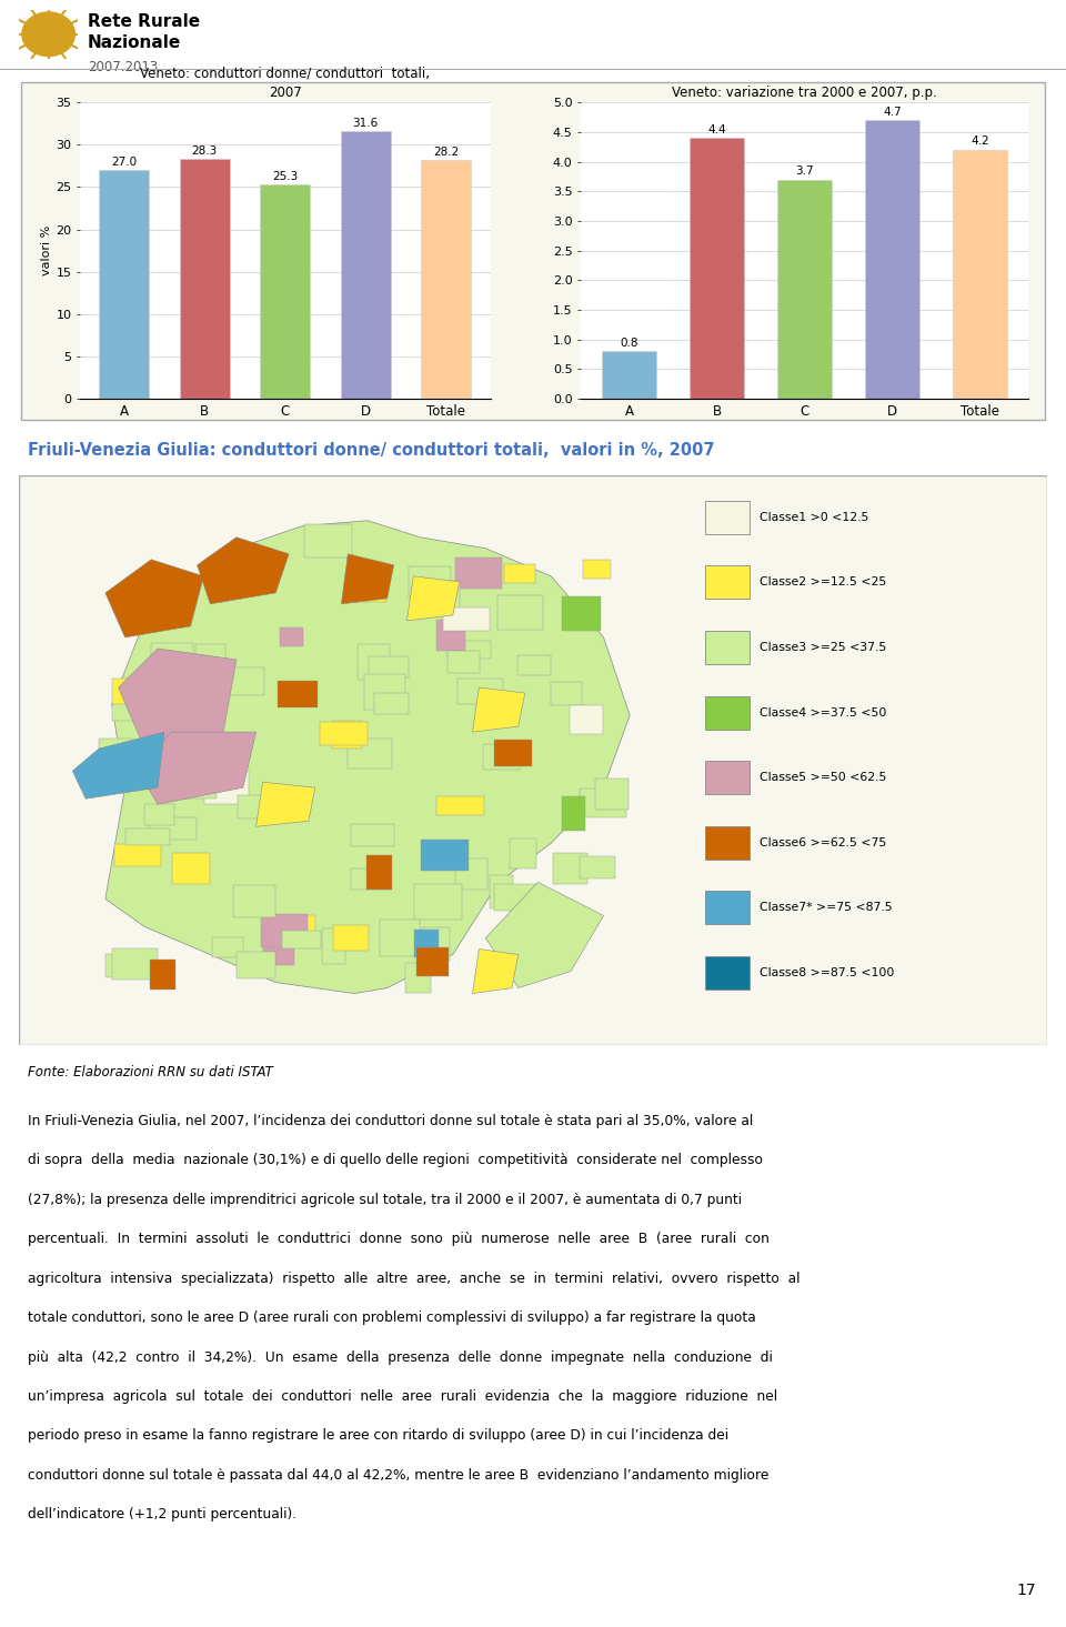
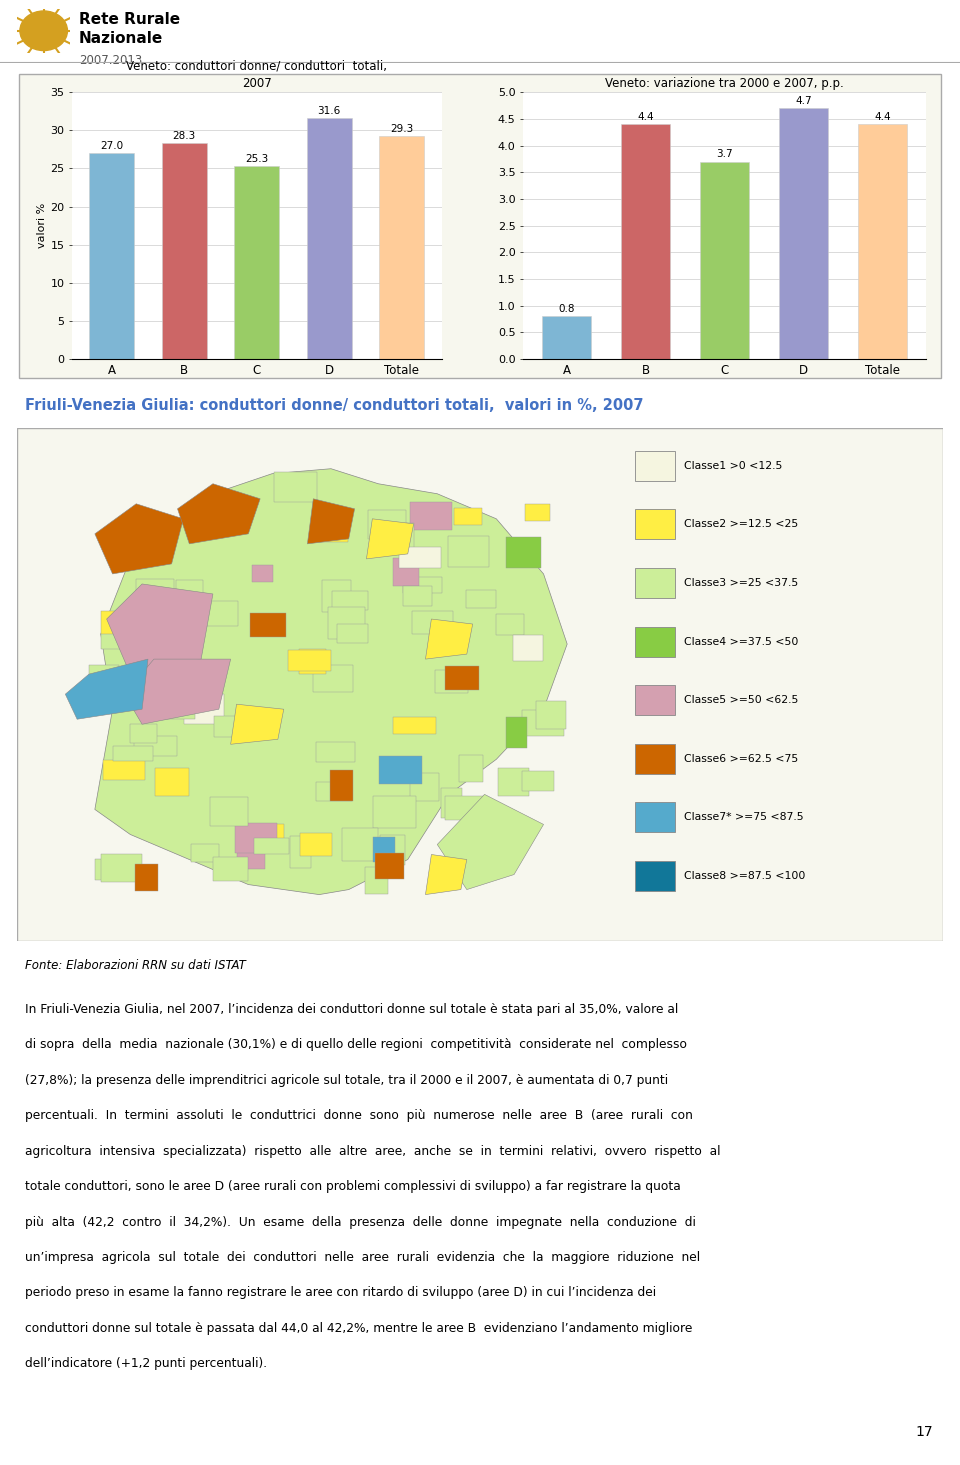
Veneto: conduttori donne/ conduttori totali, 2007/Totale: 28.2 -> 29.3
Veneto: variazione tra 2000 e 2007, p.p./Totale: 4.2 -> 4.4
